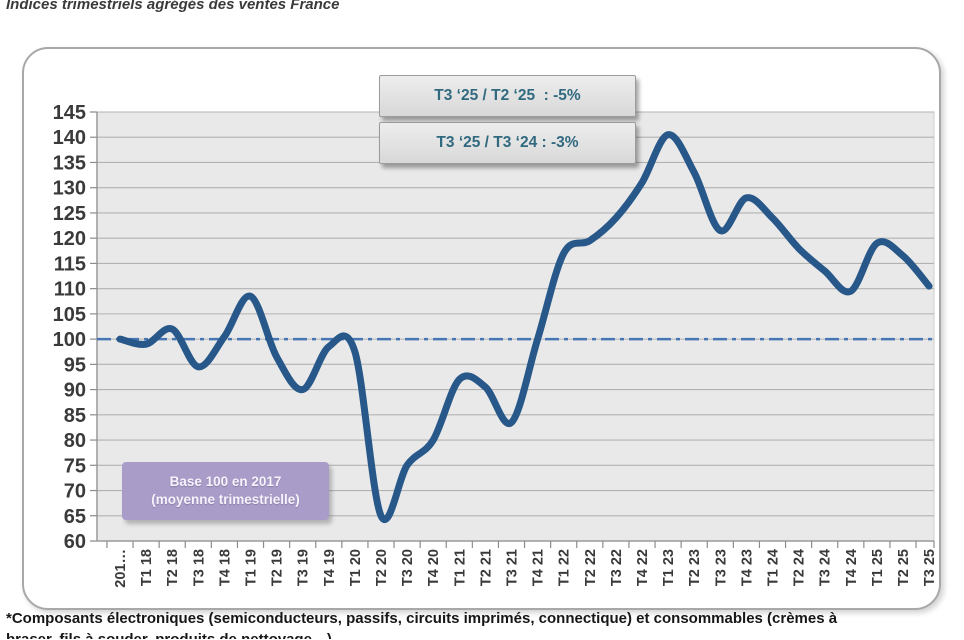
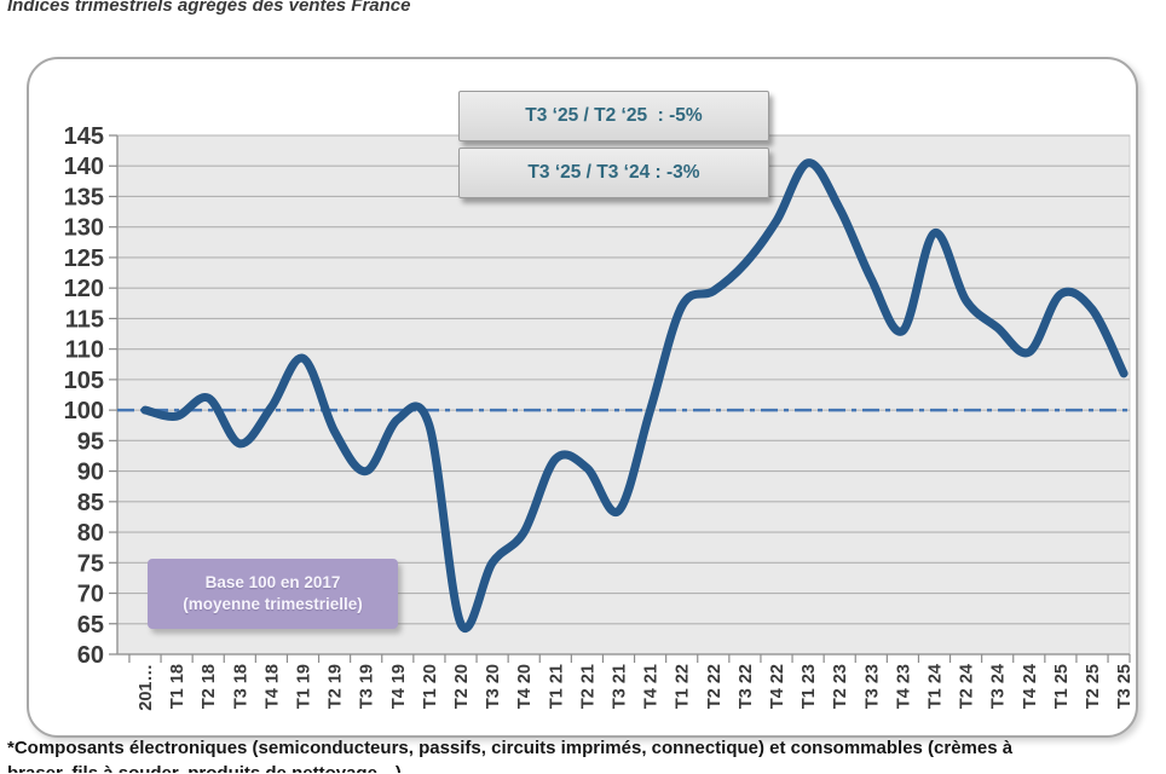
T4 23: 128 -> 113
T1 24: 124 -> 129
T3 25: 110 -> 106
